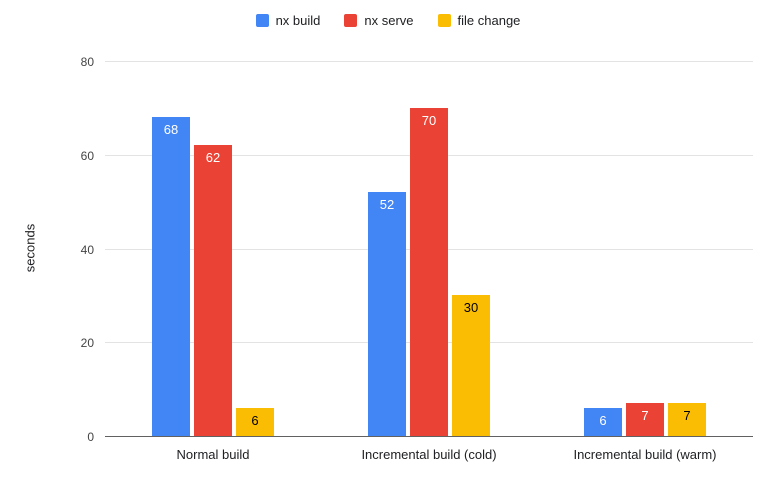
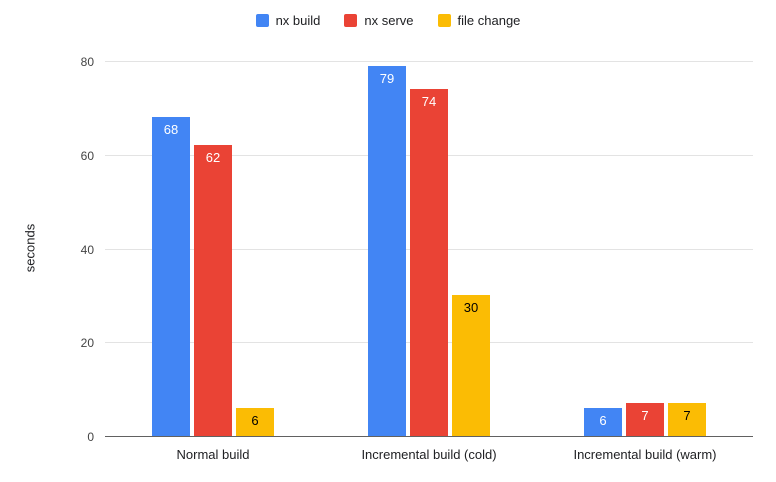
nx build/Incremental build (cold): 52 -> 79
nx serve/Incremental build (cold): 70 -> 74
